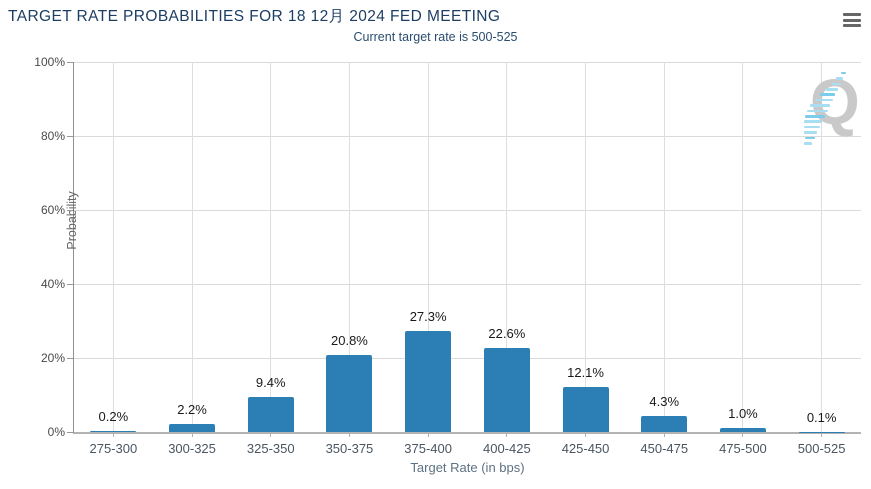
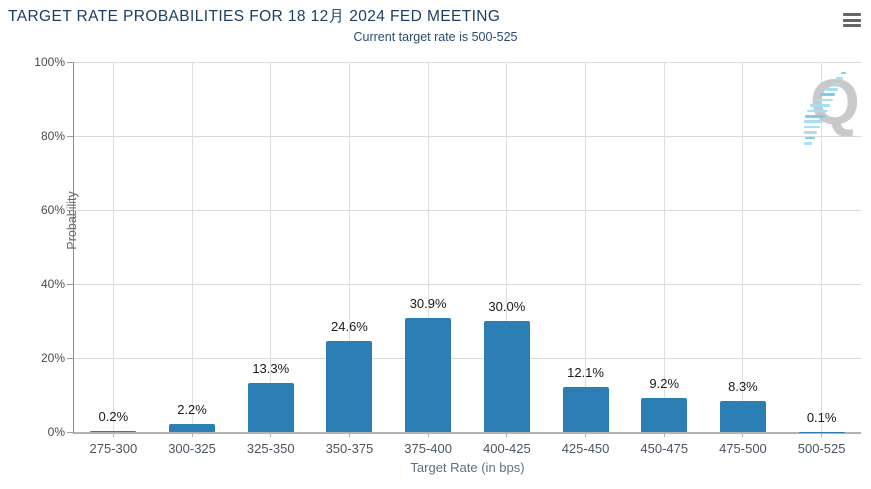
325-350: 9.4% -> 13.3%
350-375: 20.8% -> 24.6%
375-400: 27.3% -> 30.9%
400-425: 22.6% -> 30.0%
450-475: 4.3% -> 9.2%
475-500: 1.0% -> 8.3%
